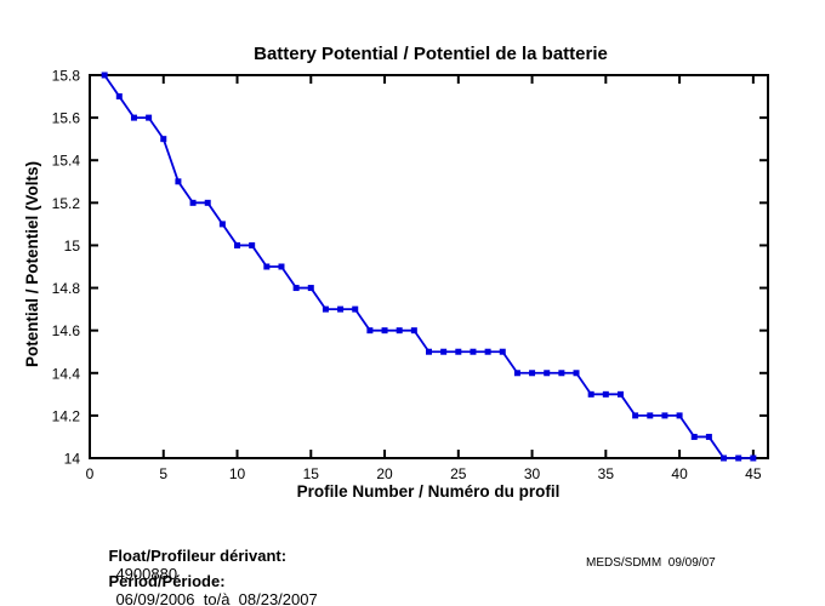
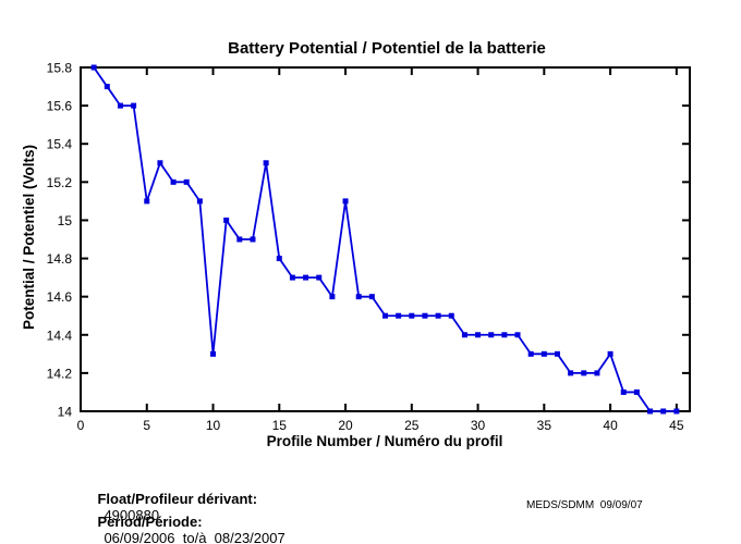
5: 15.5 -> 15.1
10: 15.0 -> 14.3
14: 14.8 -> 15.3
20: 14.6 -> 15.1
40: 14.2 -> 14.3
